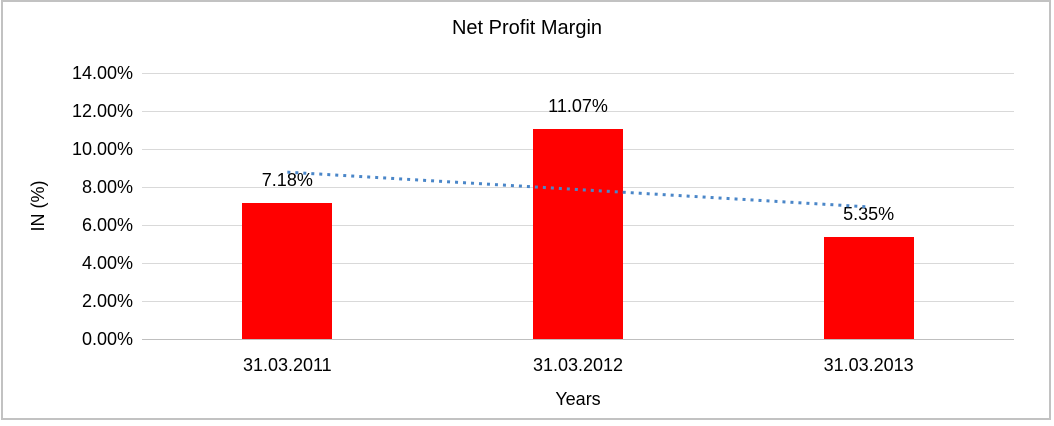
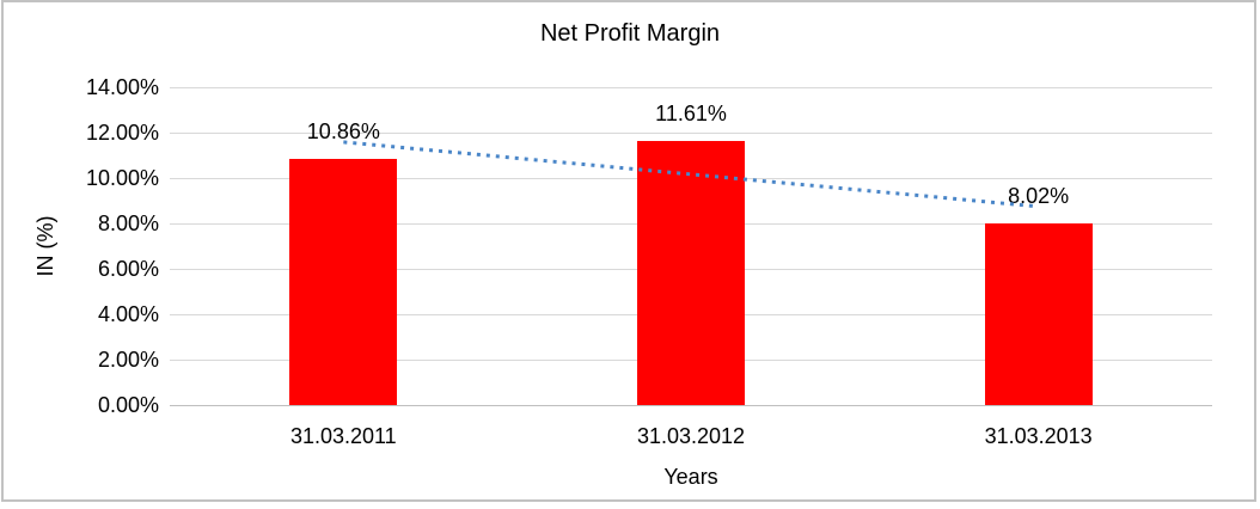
31.03.2011: 7.18% -> 10.86%
31.03.2012: 11.07% -> 11.61%
31.03.2013: 5.35% -> 8.02%
